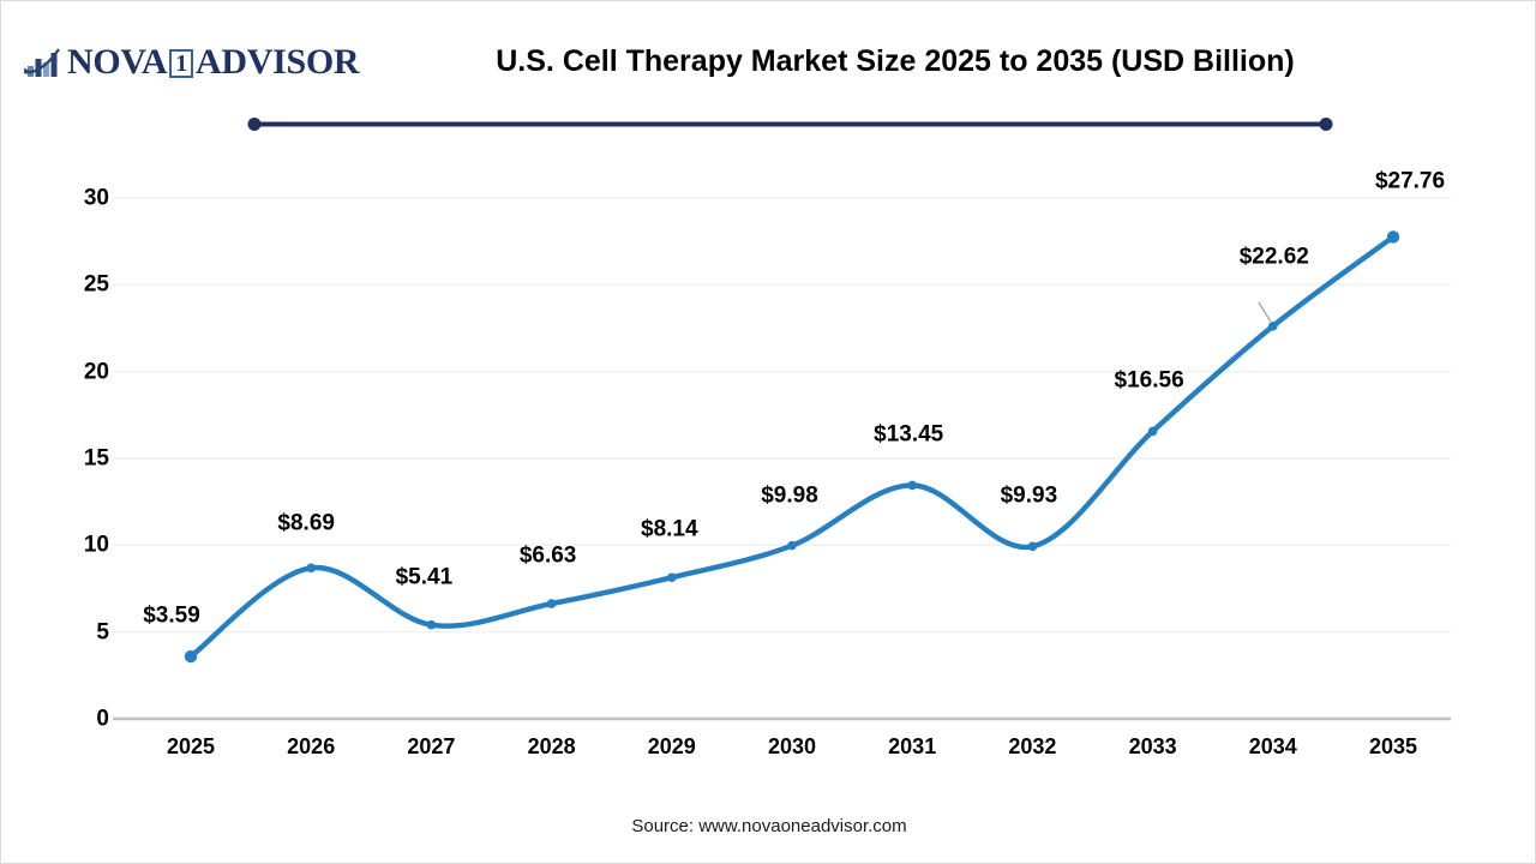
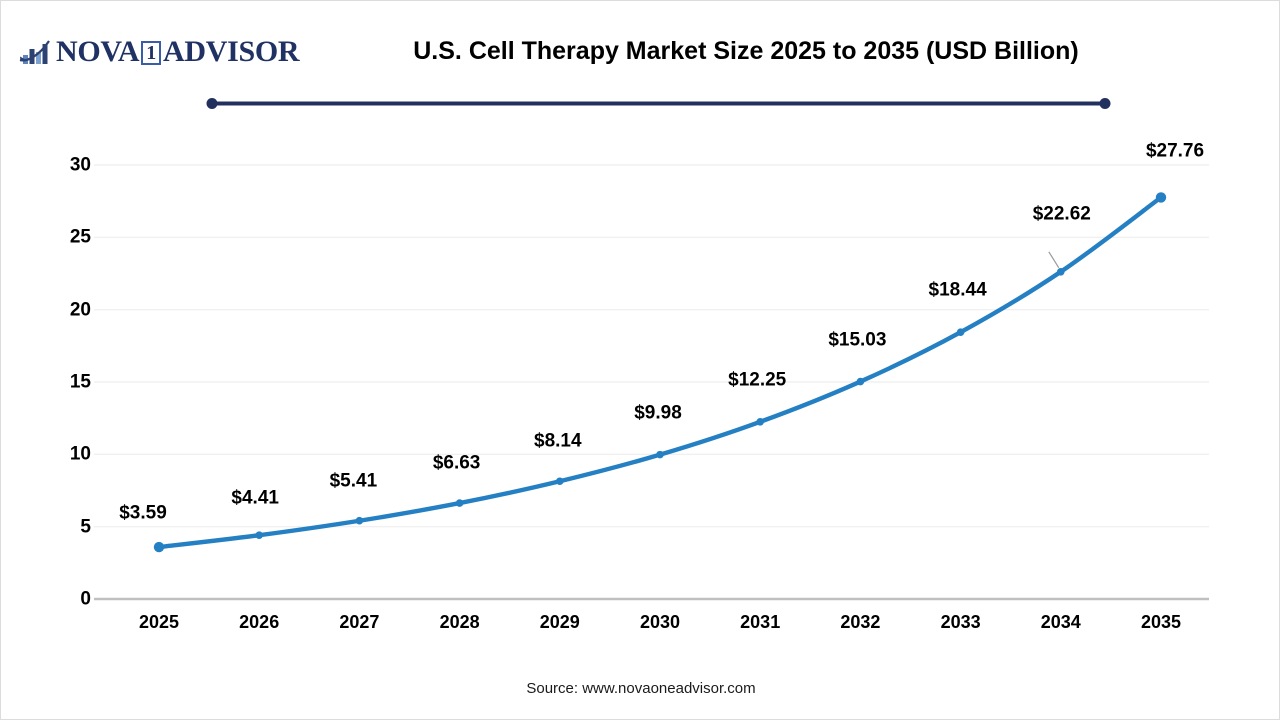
2026: $8.69 -> $4.41
2031: $13.45 -> $12.25
2032: $9.93 -> $15.03
2033: $16.56 -> $18.44
